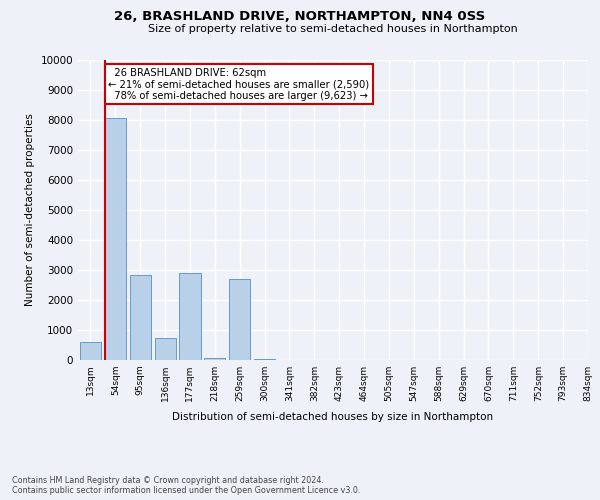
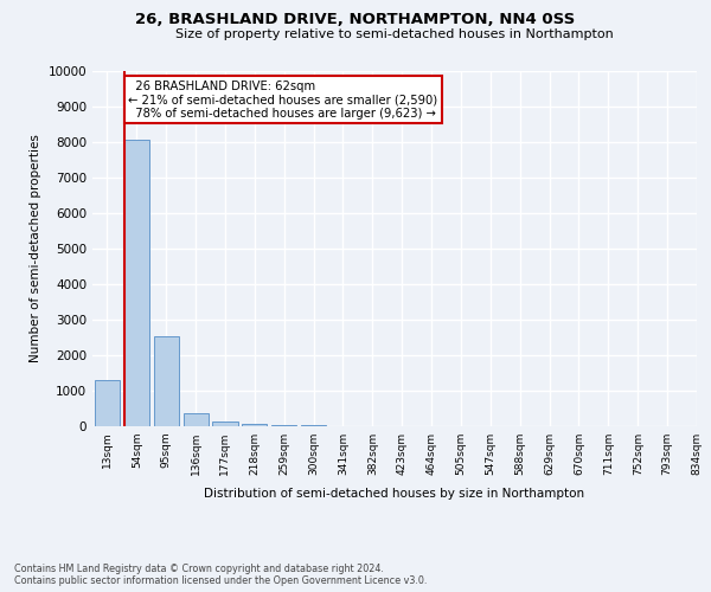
13sqm: 600 -> 1300
95sqm: 2850 -> 2550
136sqm: 750 -> 380
177sqm: 2900 -> 150
259sqm: 2700 -> 50
